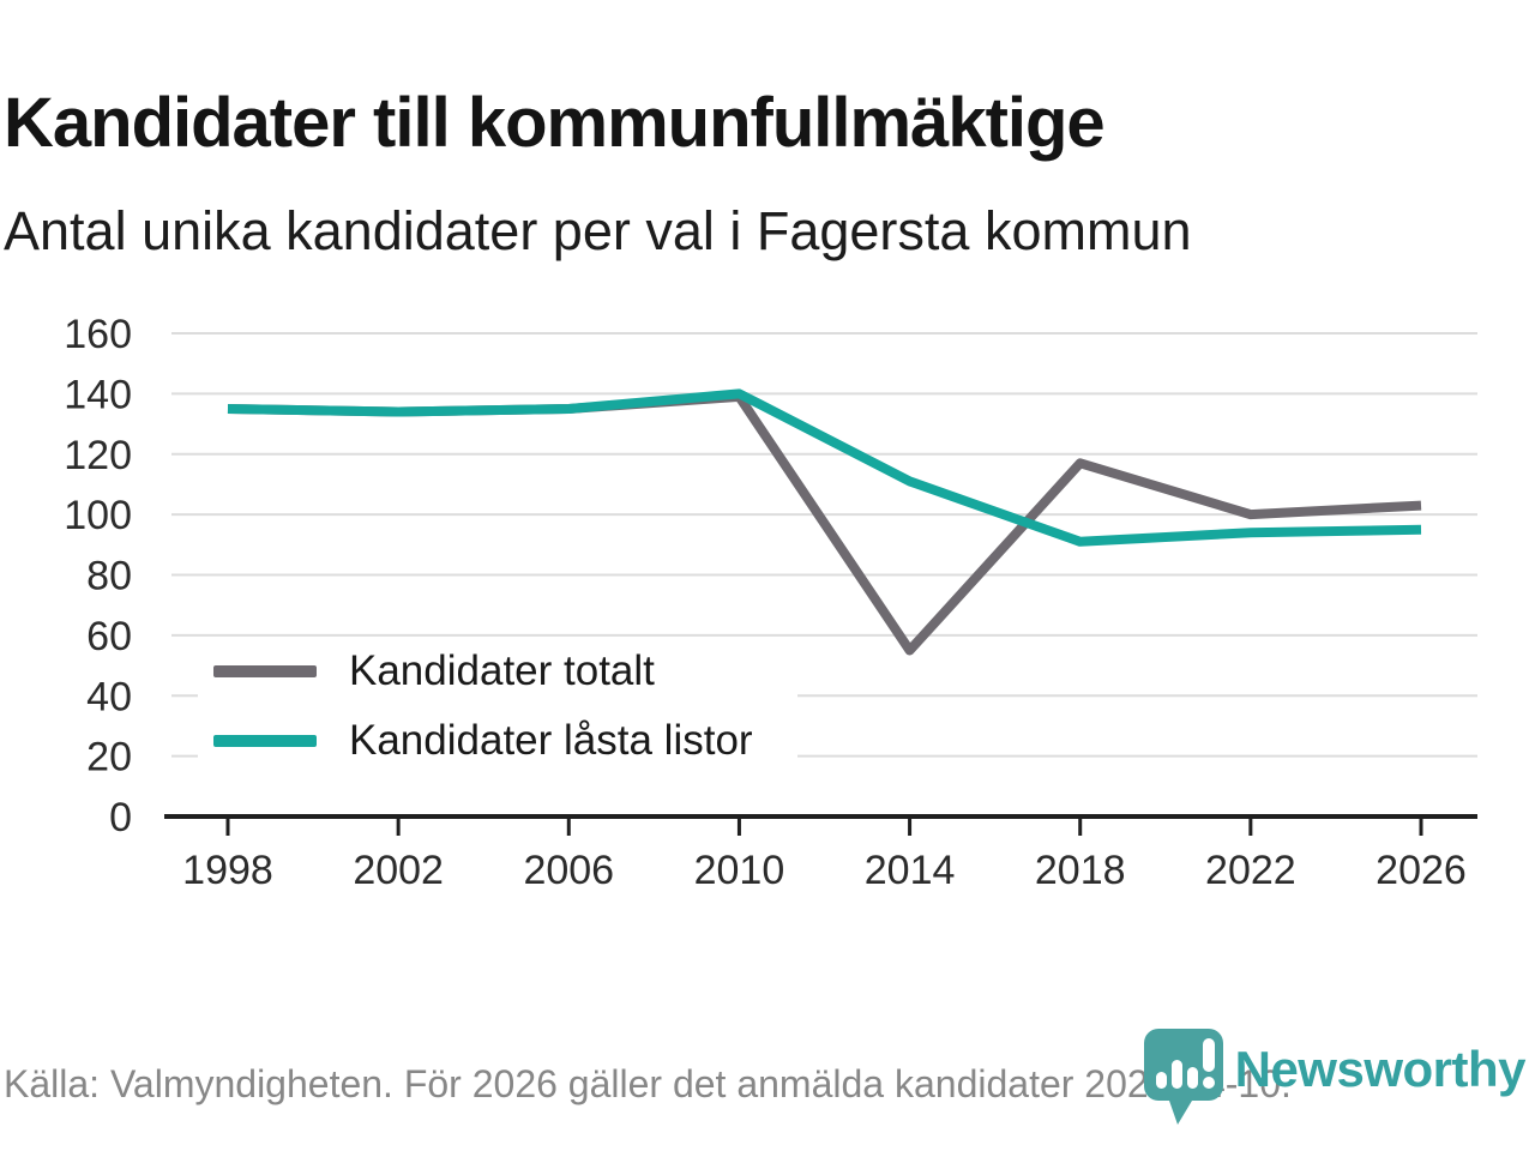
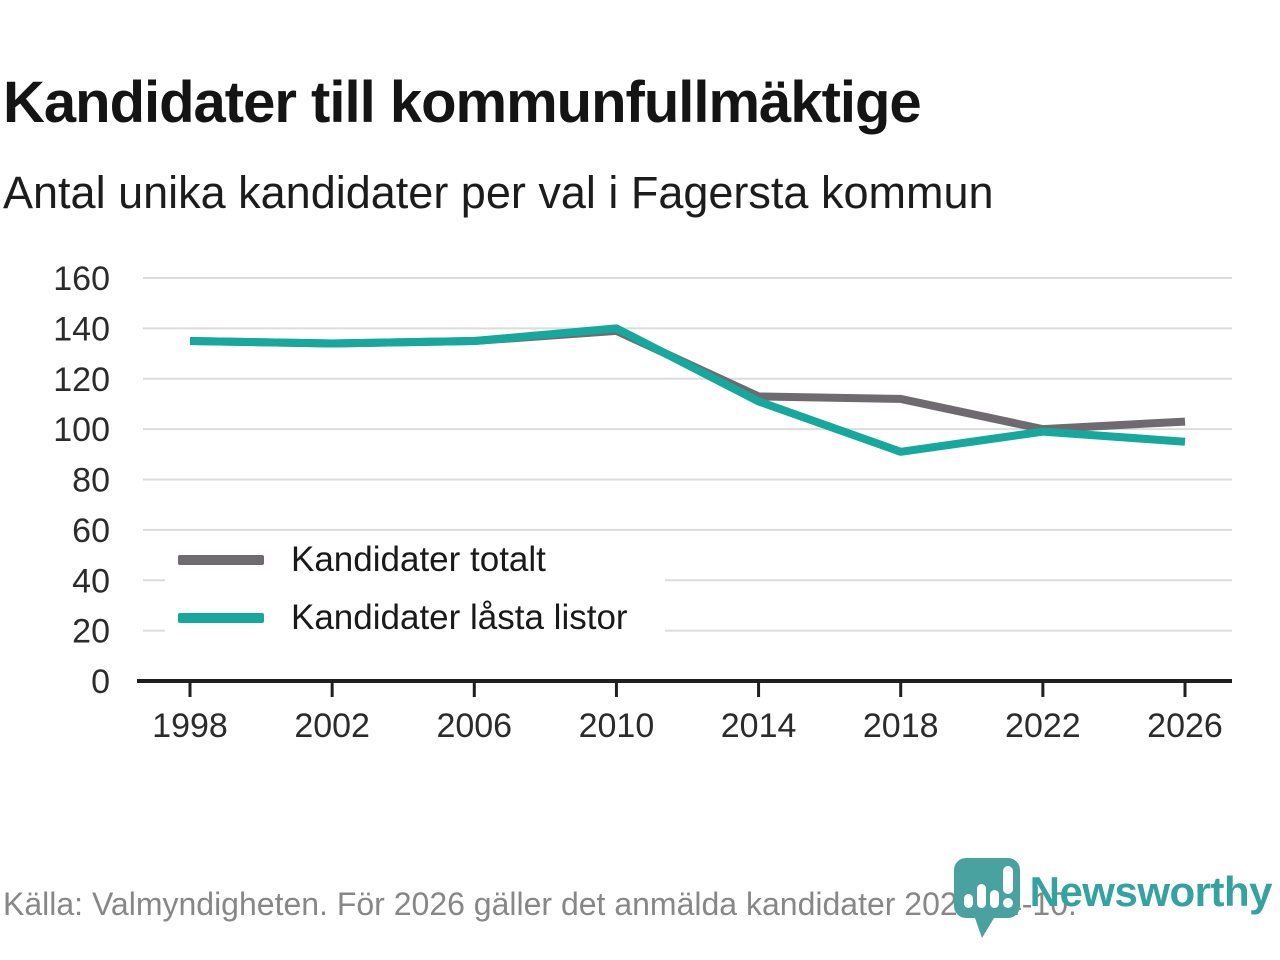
Kandidater totalt/2014: 55 -> 113
Kandidater totalt/2018: 117 -> 112
Kandidater låsta listor/2022: 94 -> 99
